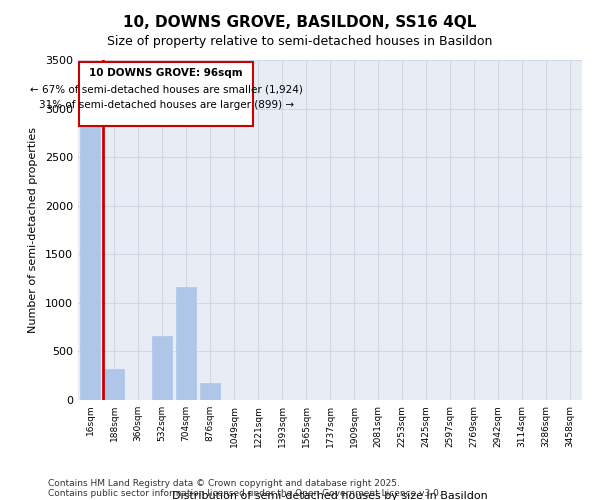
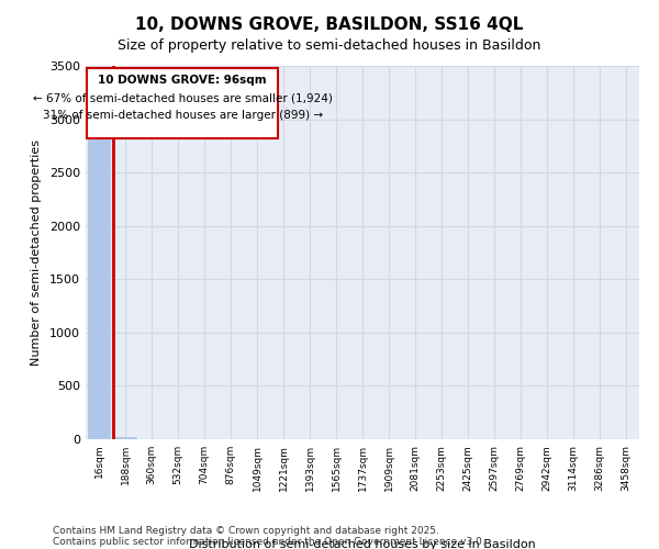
188sqm: 320 -> 20
532sqm: 660 -> 0
704sqm: 1160 -> 0
876sqm: 180 -> 0
